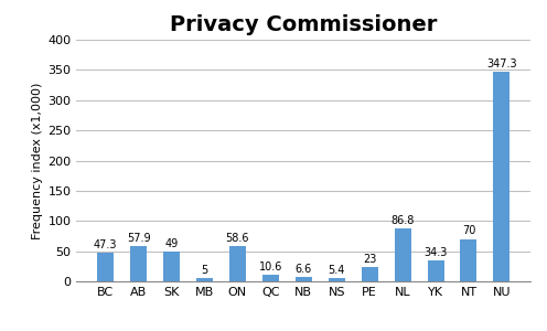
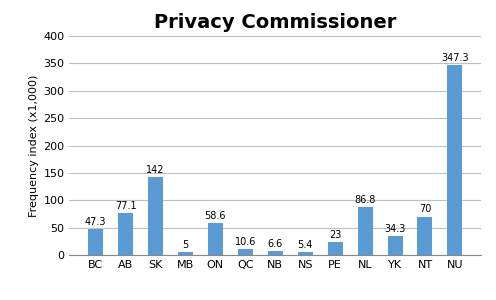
AB: 57.9 -> 77.1
SK: 49 -> 142
